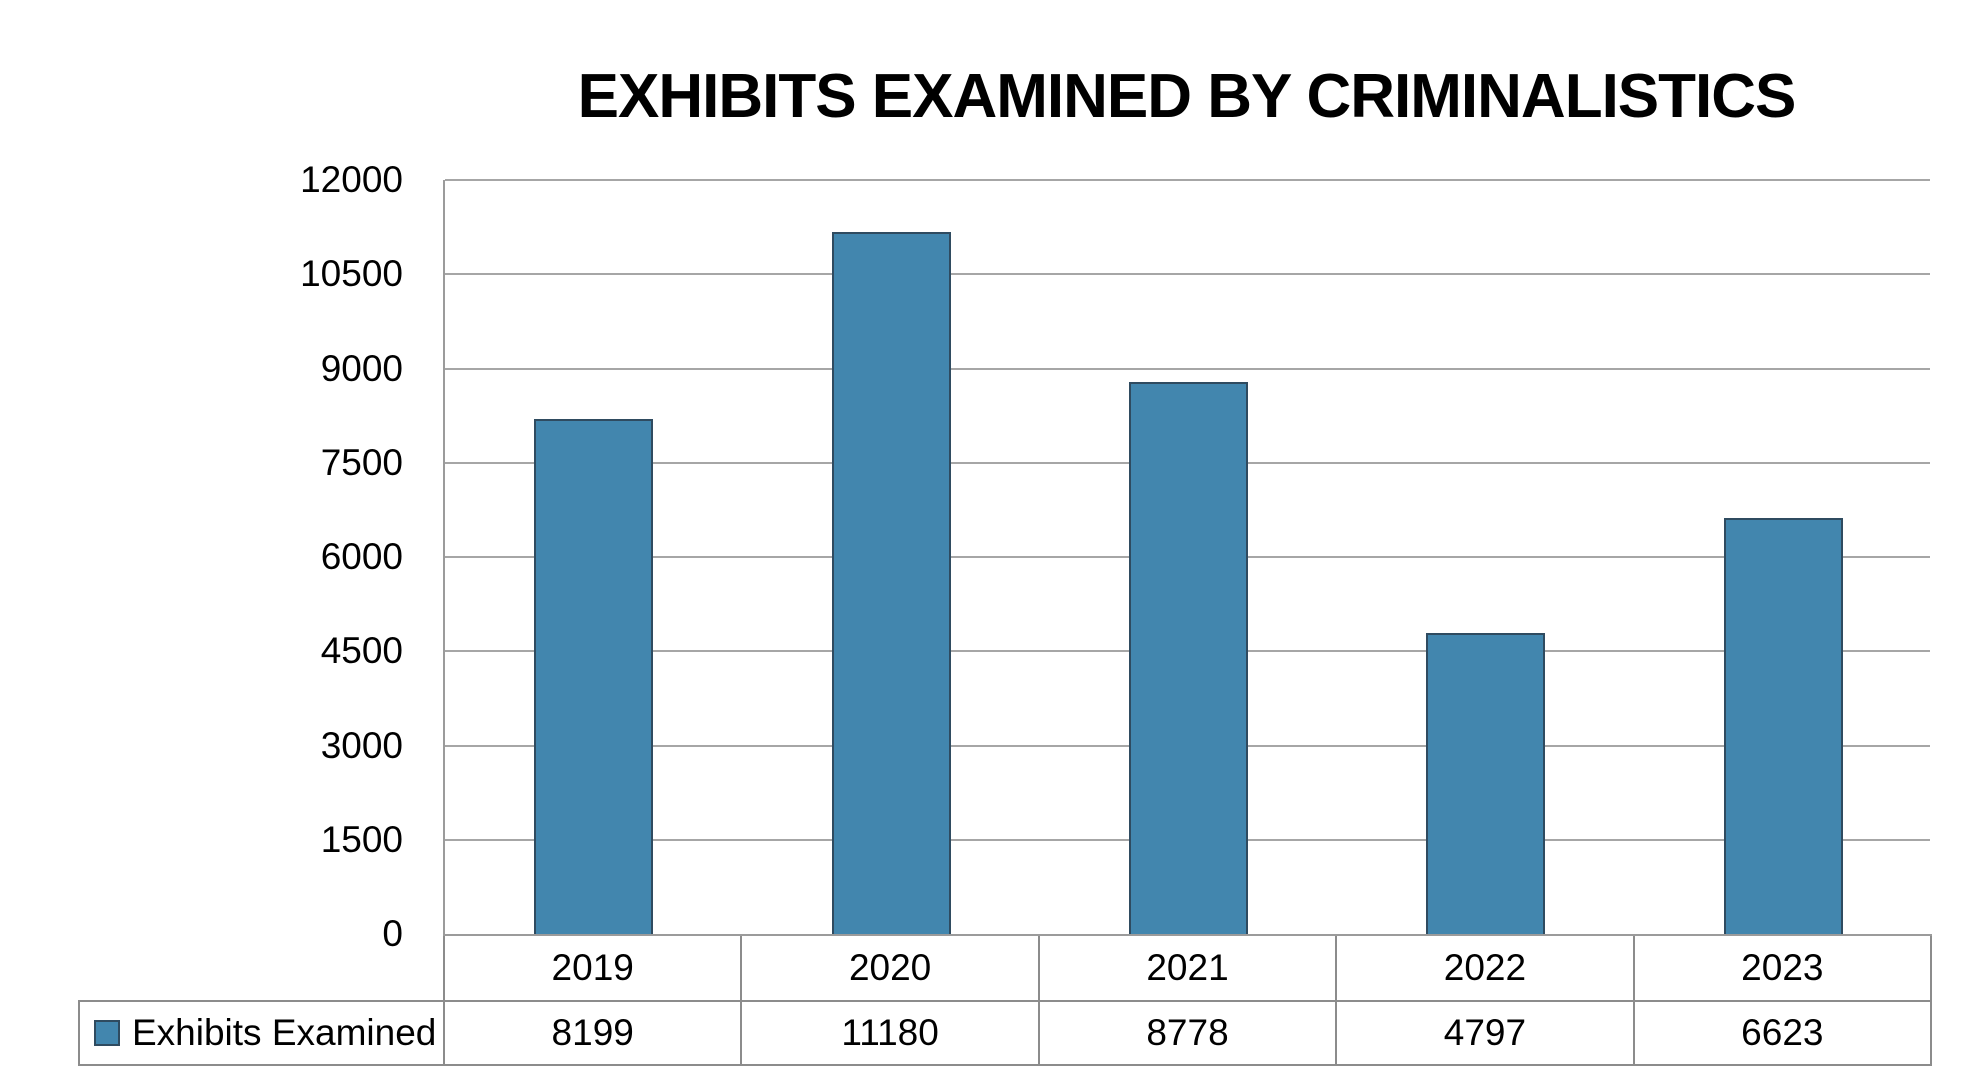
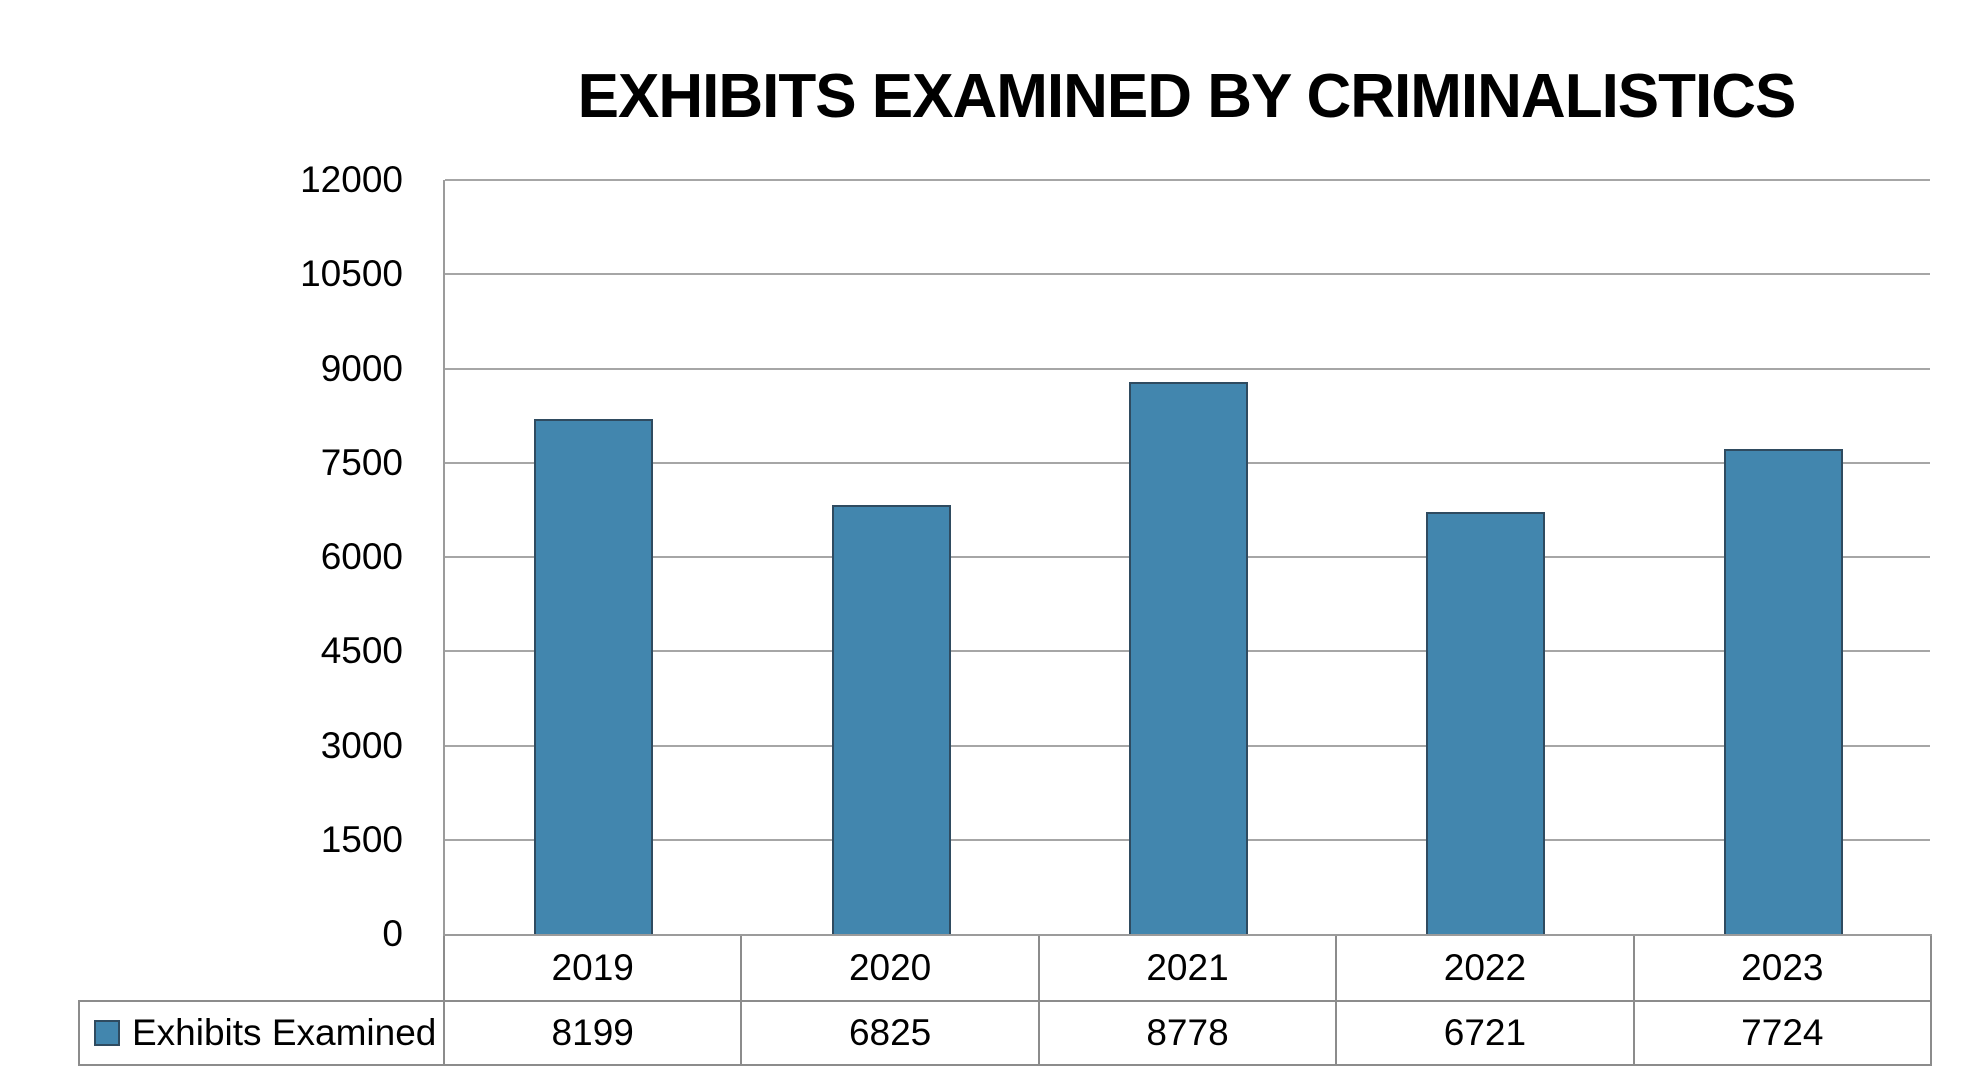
2020: 11180 -> 6825
2022: 4797 -> 6721
2023: 6623 -> 7724
